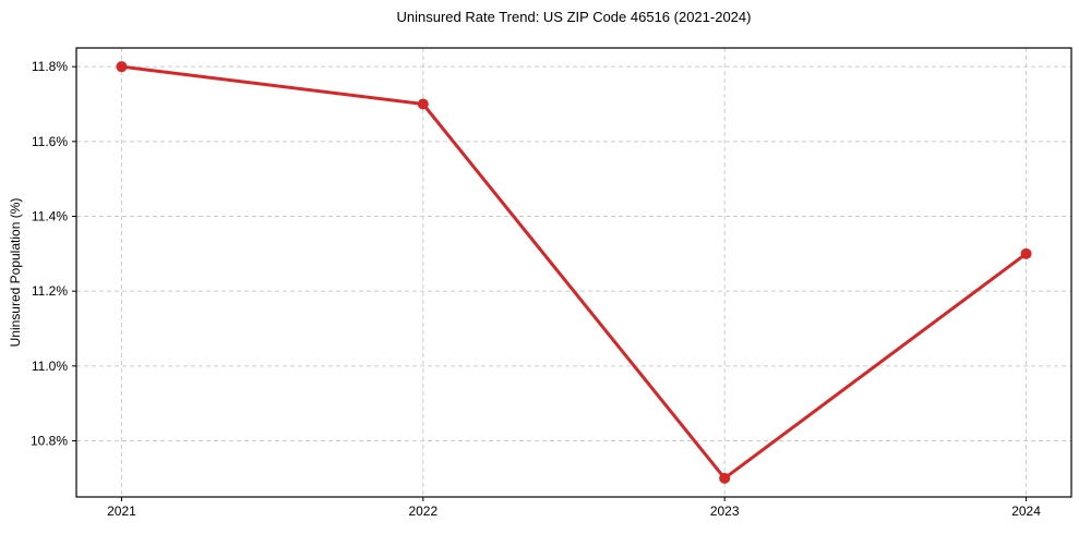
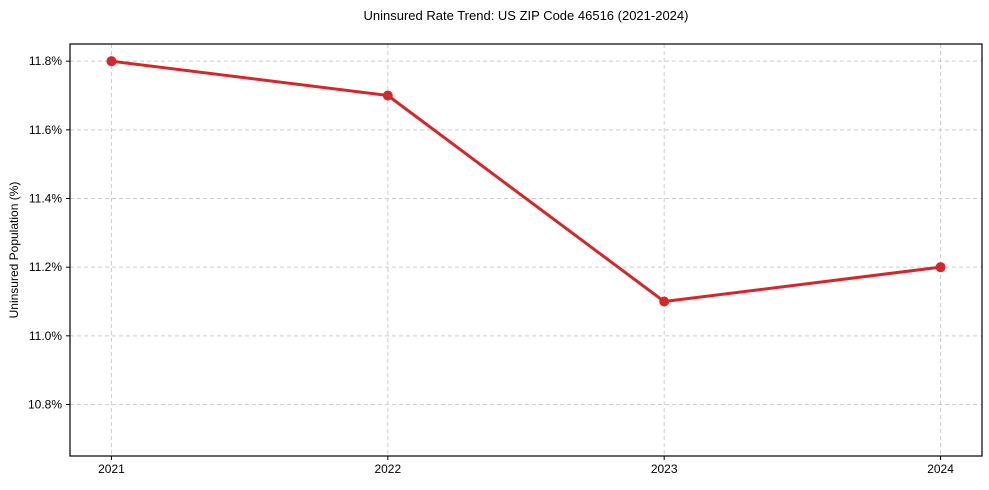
2023: 10.7% -> 11.1%
2024: 11.3% -> 11.2%
